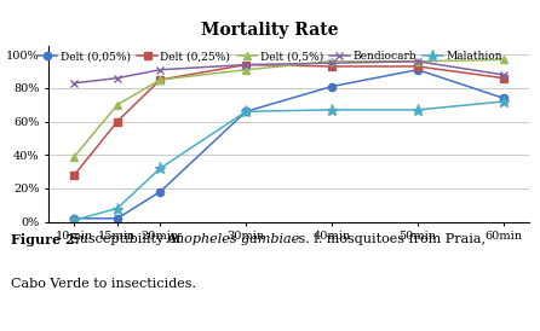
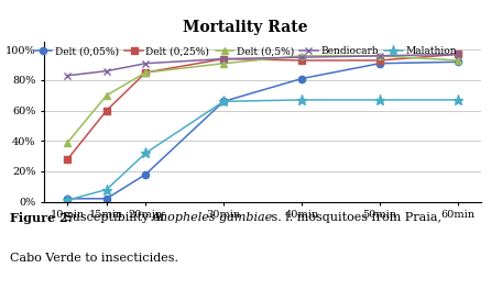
Delt (0,05%)/60min: 74% -> 92%
Delt (0,25%)/60min: 86% -> 97%
Delt (0,5%)/60min: 97% -> 93%
Bendiocarb/60min: 88% -> 97%
Malathion/60min: 72% -> 67%
